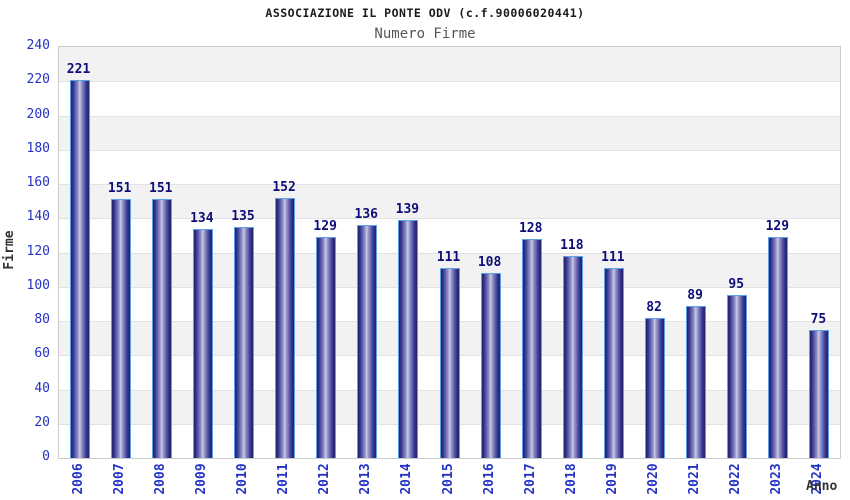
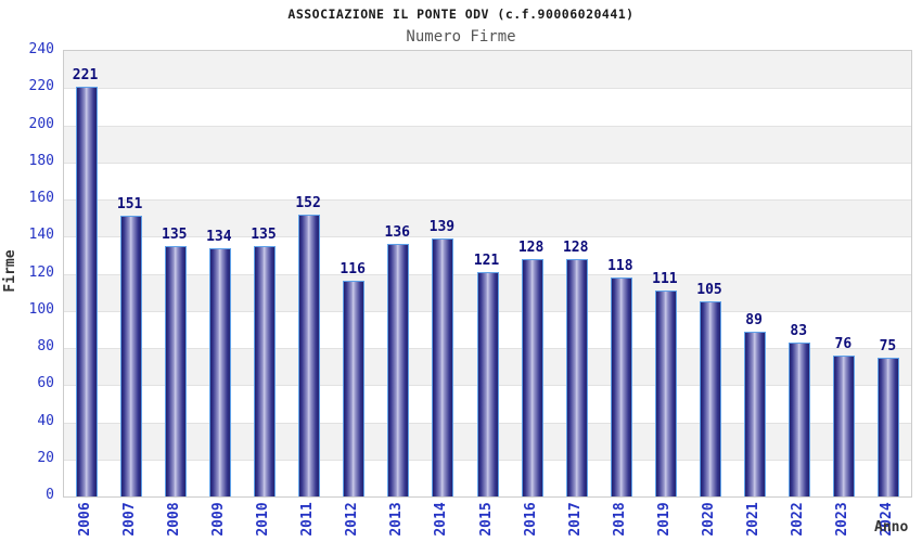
2008: 151 -> 135
2012: 129 -> 116
2015: 111 -> 121
2016: 108 -> 128
2020: 82 -> 105
2022: 95 -> 83
2023: 129 -> 76
